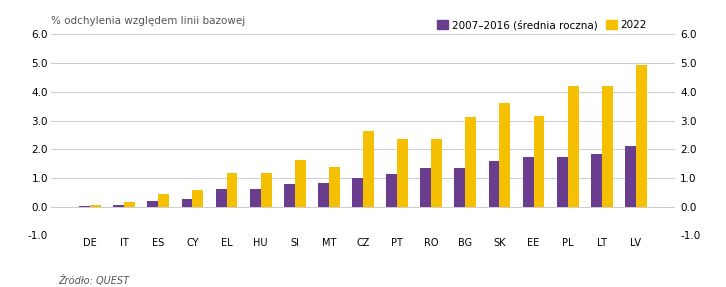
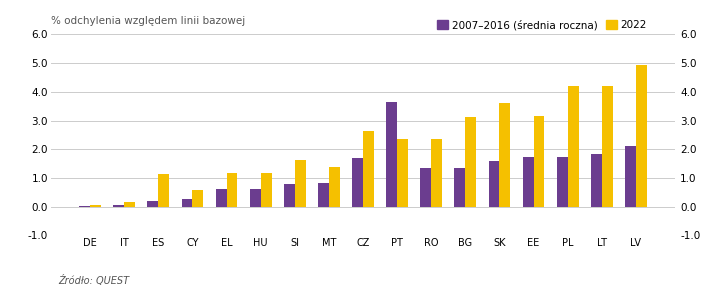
2022/ES: 0.43 -> 1.15
2007–2016 (średnia roczna)/CZ: 1.00 -> 1.70
2007–2016 (średnia roczna)/PT: 1.15 -> 3.65
